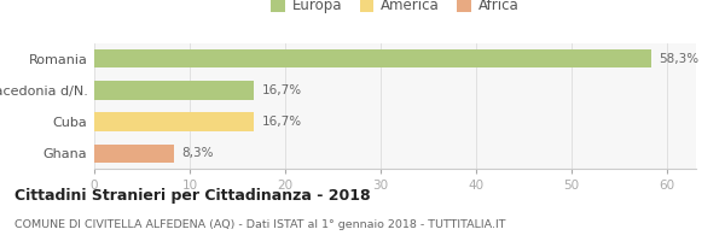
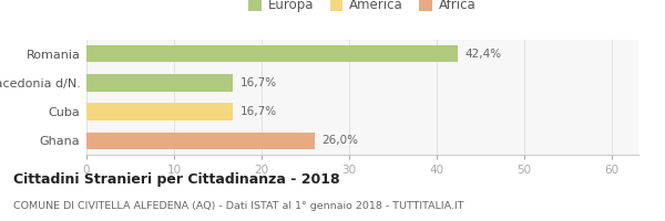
Romania: 58,3% -> 42,4%
Ghana: 8,3% -> 26,0%
